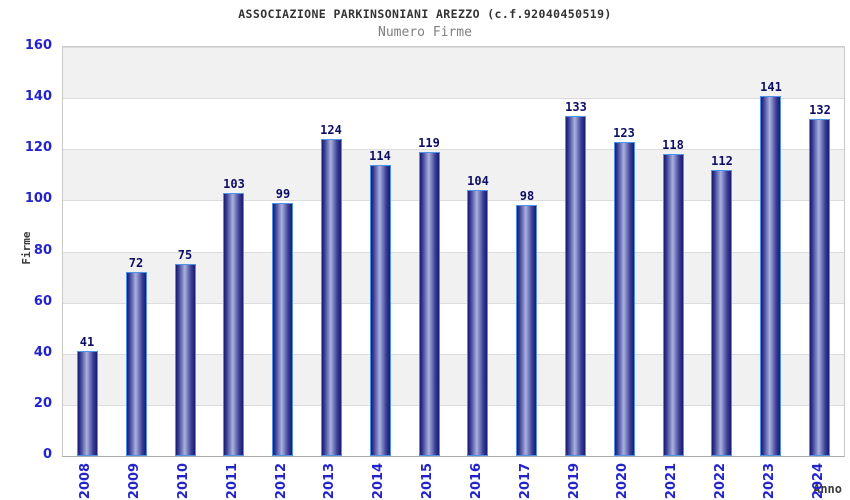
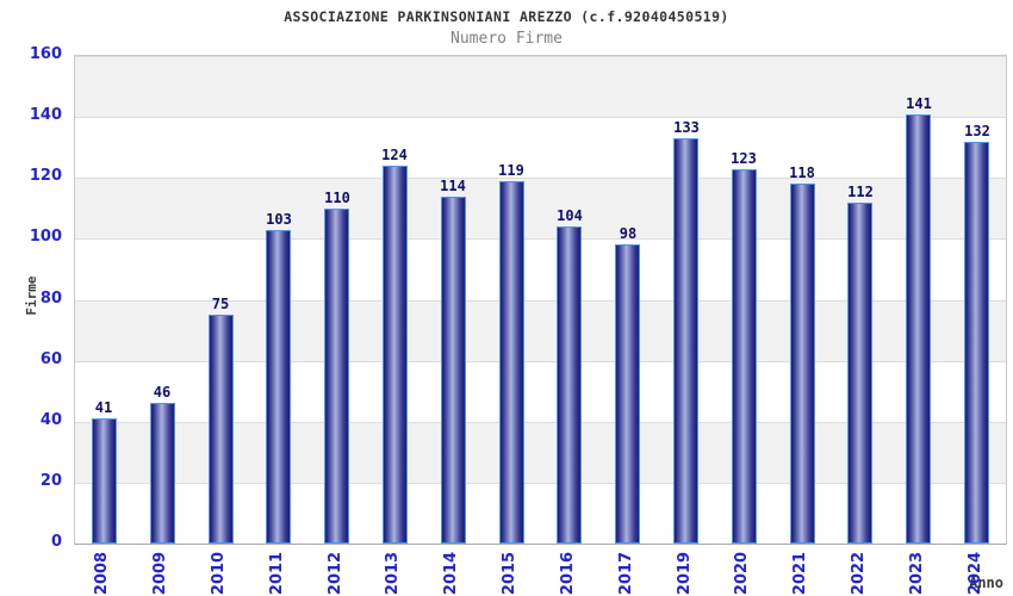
2009: 72 -> 46
2012: 99 -> 110
